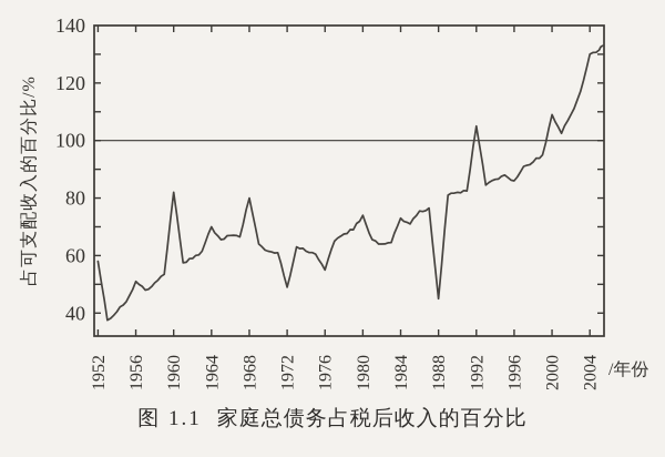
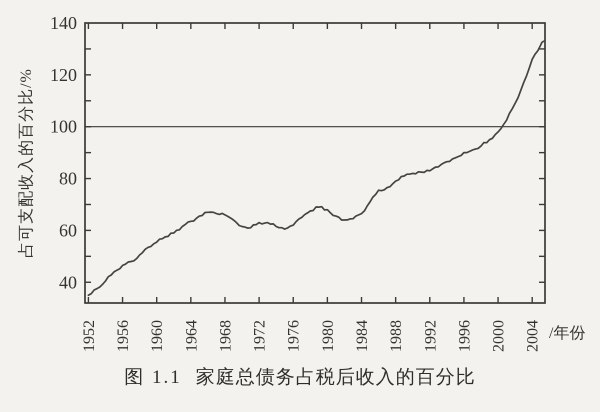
1952: 58 -> 35
1956: 51 -> 46
1960: 82 -> 56
1964: 70 -> 64
1968: 80 -> 66
1972: 49 -> 63
1976: 55 -> 62
1980: 74 -> 68
1984: 73 -> 66
1988: 45 -> 79
1992: 105 -> 83
1996: 86 -> 90
2000: 109 -> 98
2004: 130 -> 126
